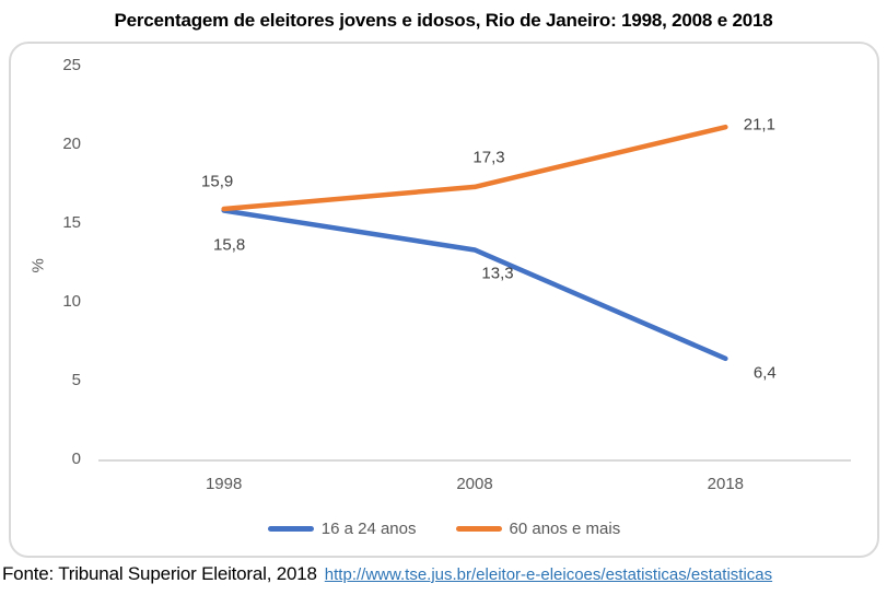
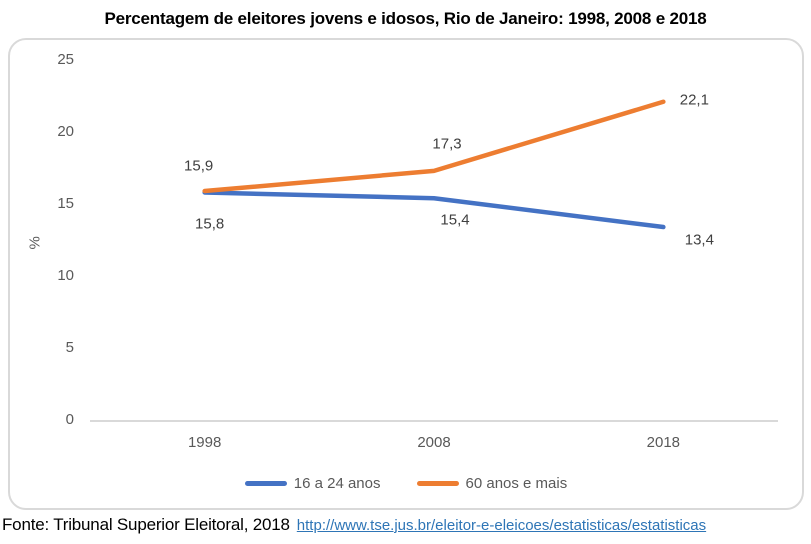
16 a 24 anos/2008: 13,3 -> 15,4
16 a 24 anos/2018: 6,4 -> 13,4
60 anos e mais/2018: 21,1 -> 22,1
